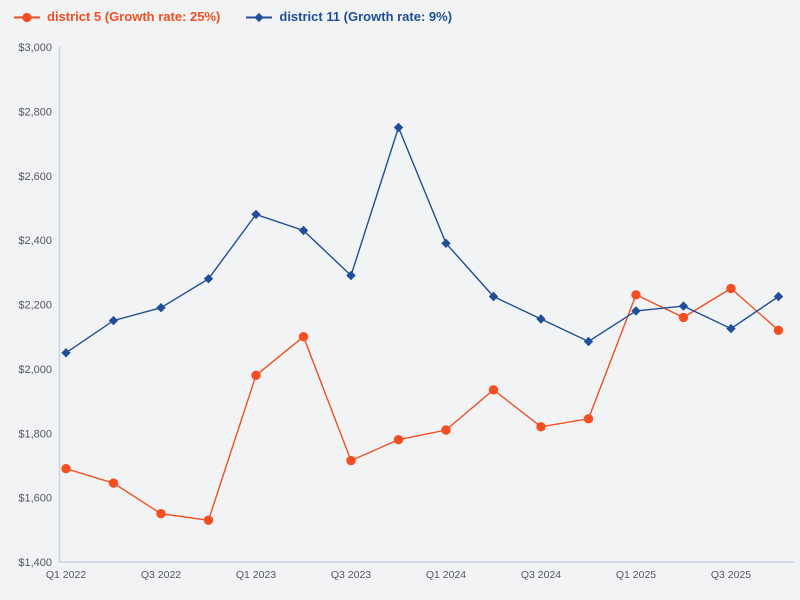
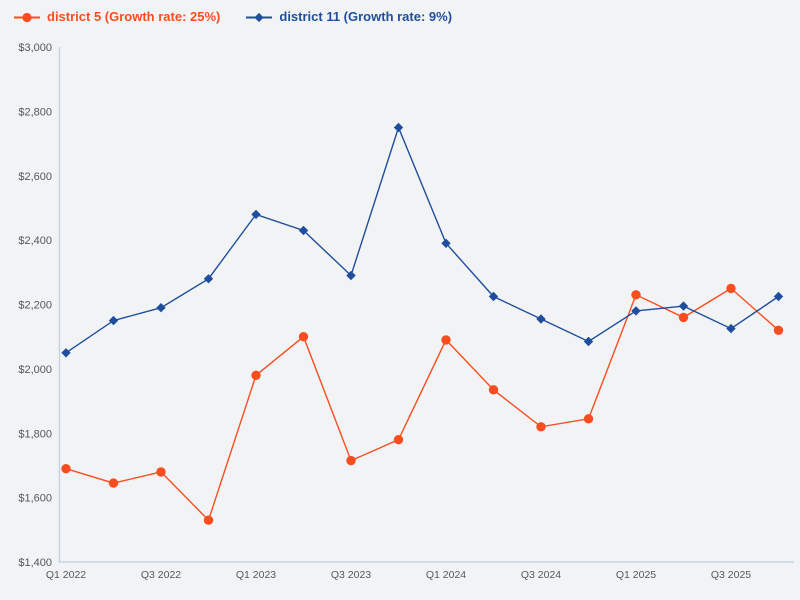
district 5 (Growth rate: 25%)/Q3 2022: $1550 -> $1680
district 5 (Growth rate: 25%)/Q1 2024: $1810 -> $2090
